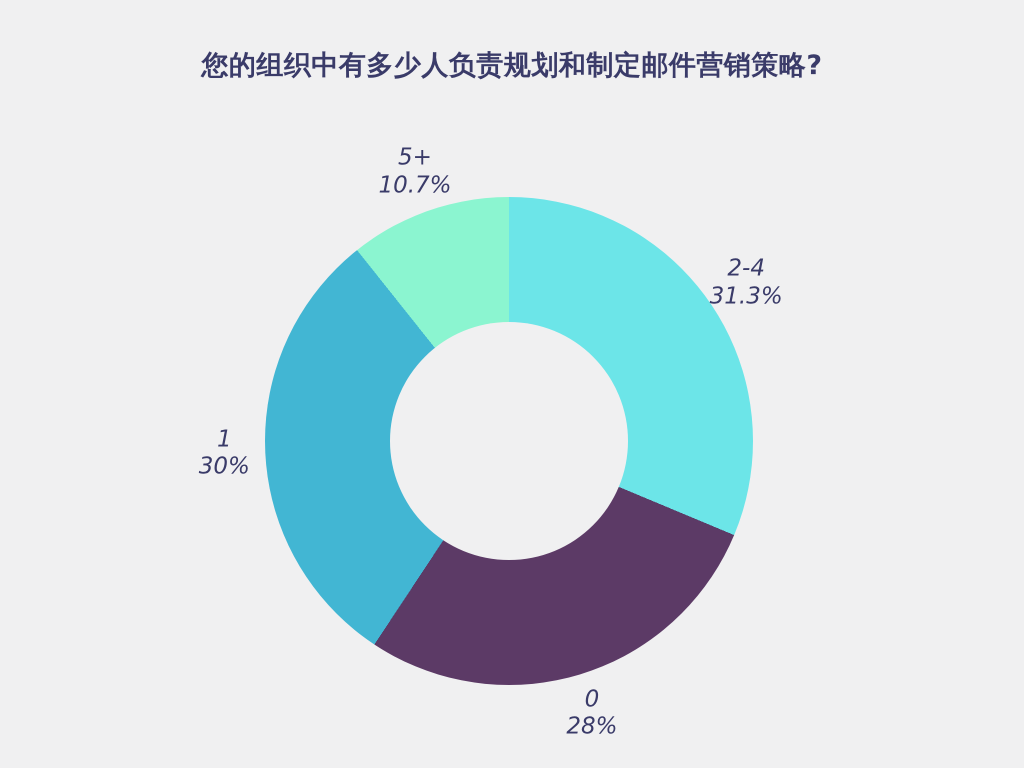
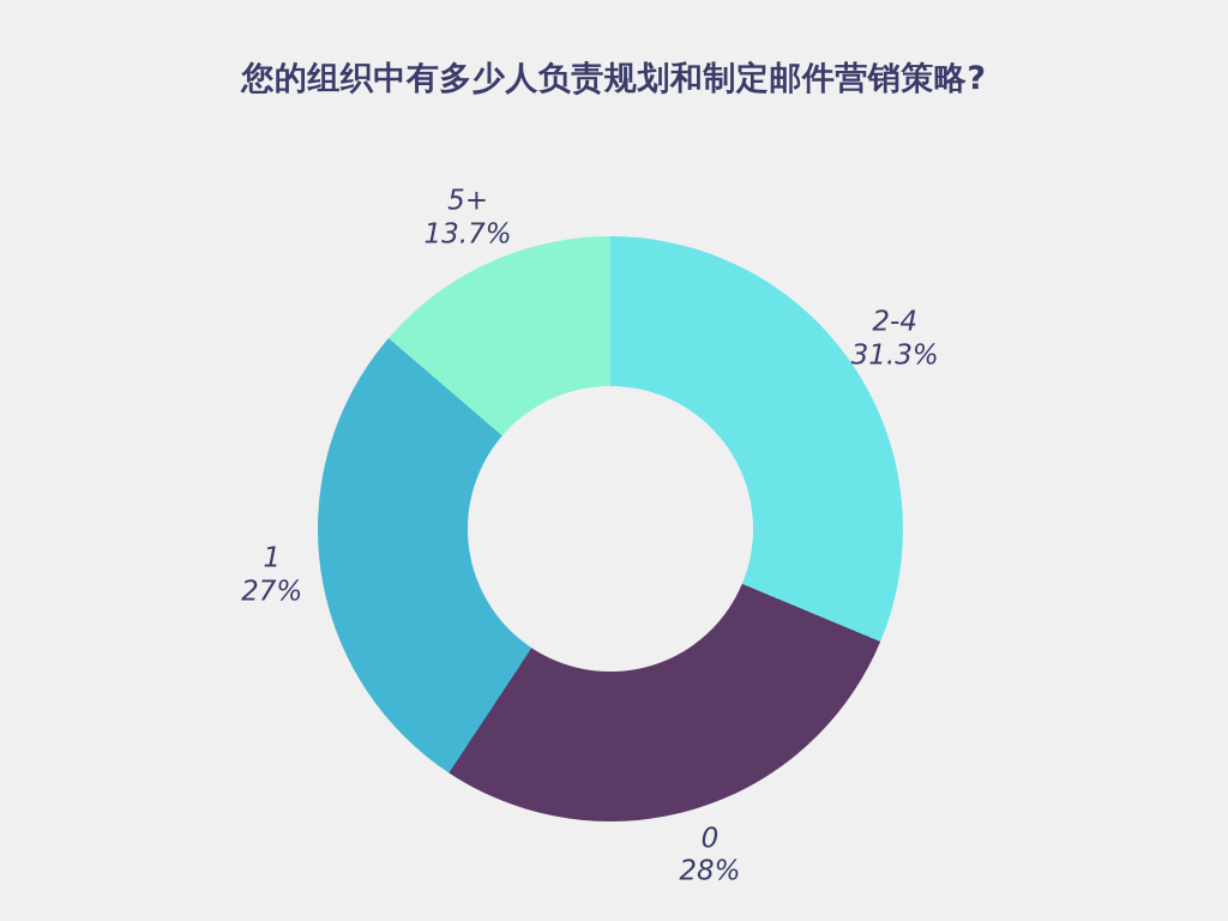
1: 30% -> 27%
5+: 10.7% -> 13.7%
